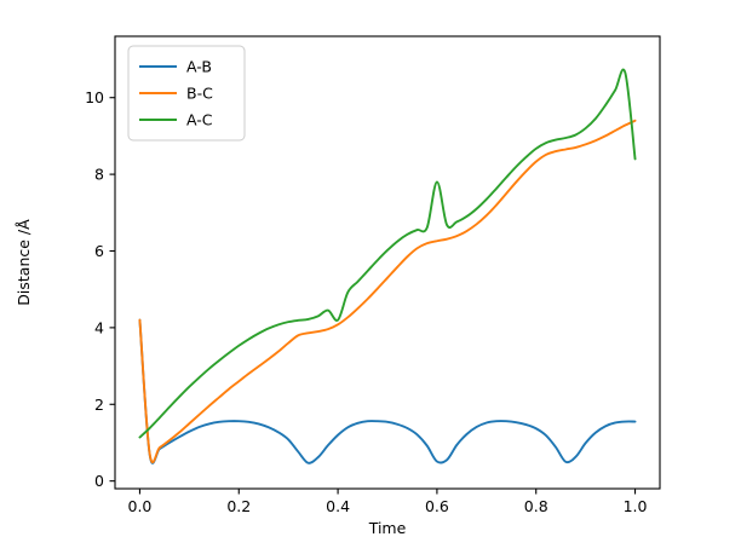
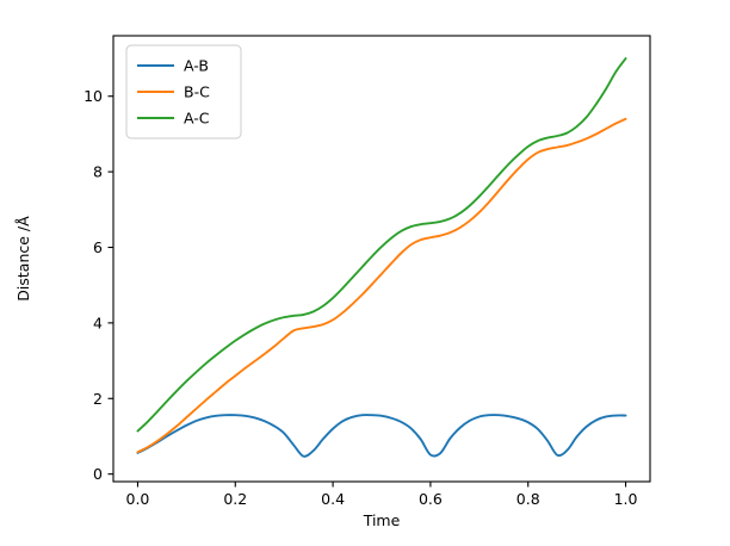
A-B/0.0: 4.2 -> 0.6
B-C/0.0: 4.2 -> 0.6
A-C/0.4: 4.2 -> 4.7
A-C/0.6: 7.8 -> 6.6
A-C/1.0: 8.4 -> 11.0
